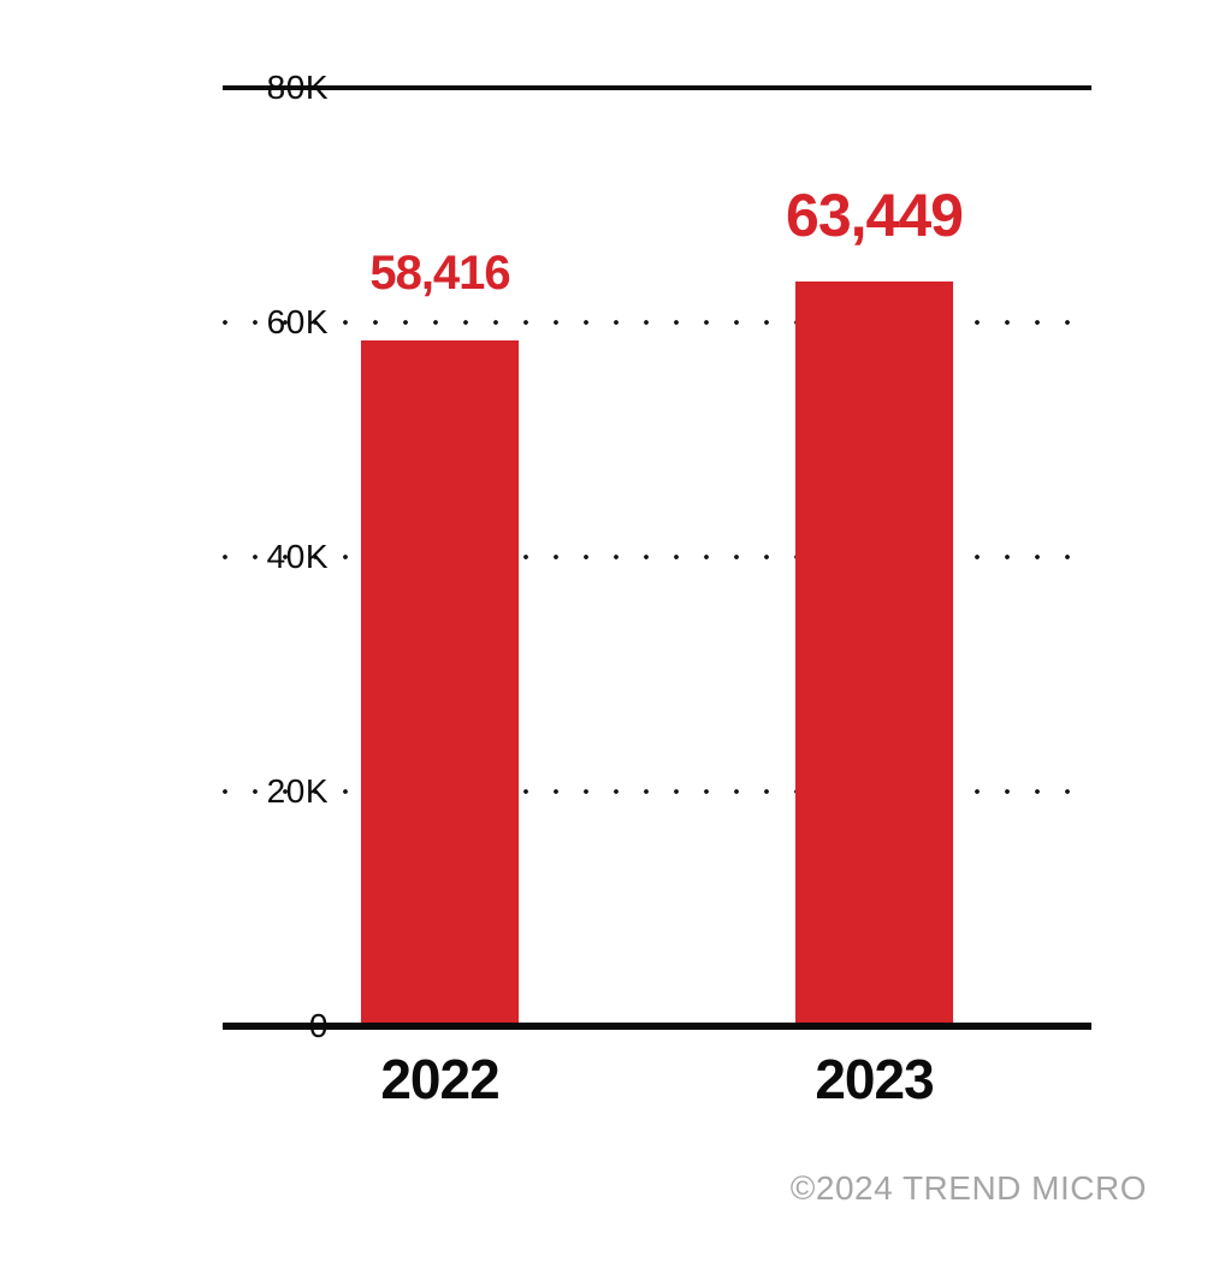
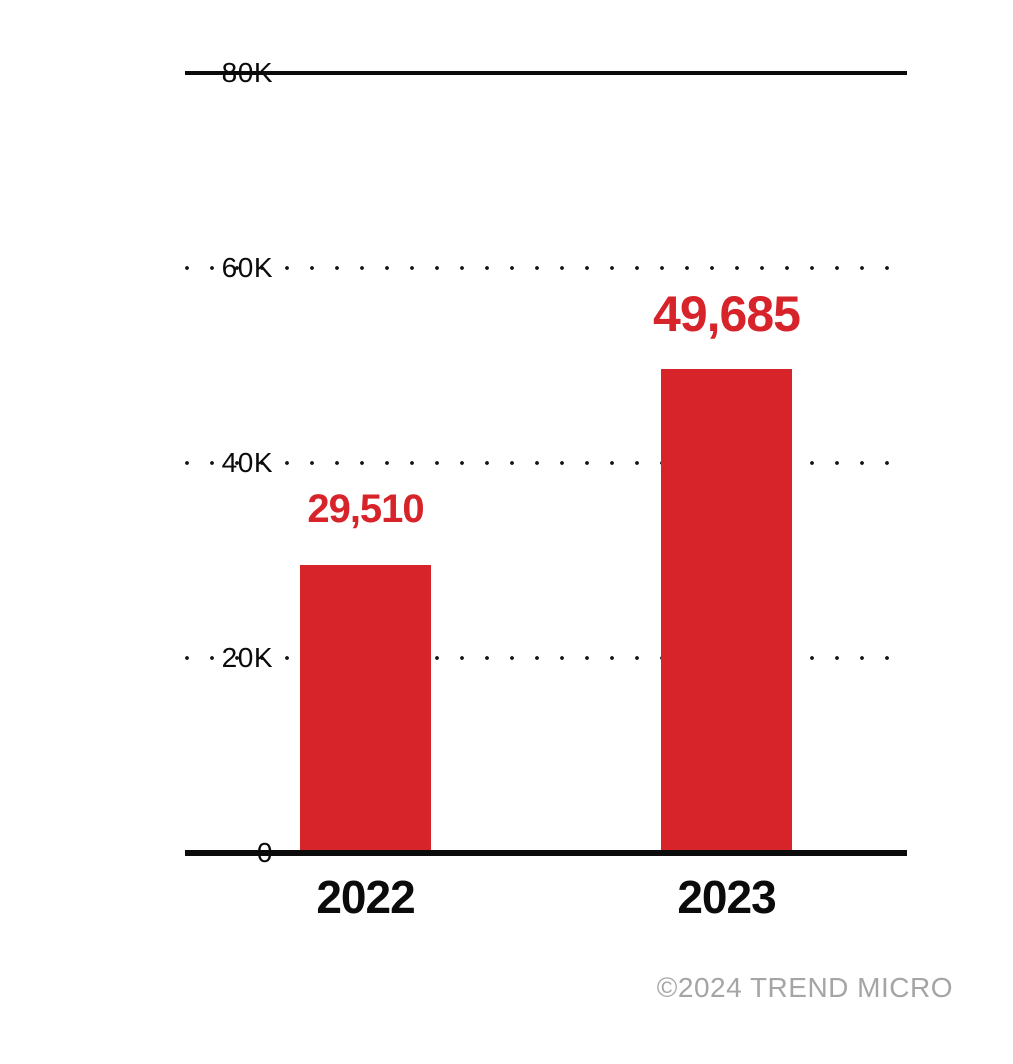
2022: 58,416 -> 29,510
2023: 63,449 -> 49,685
